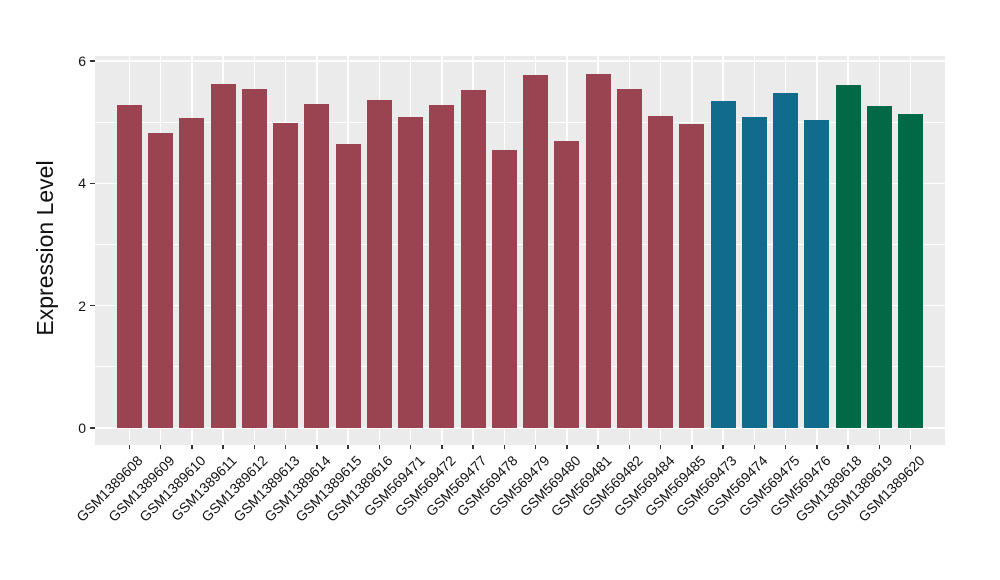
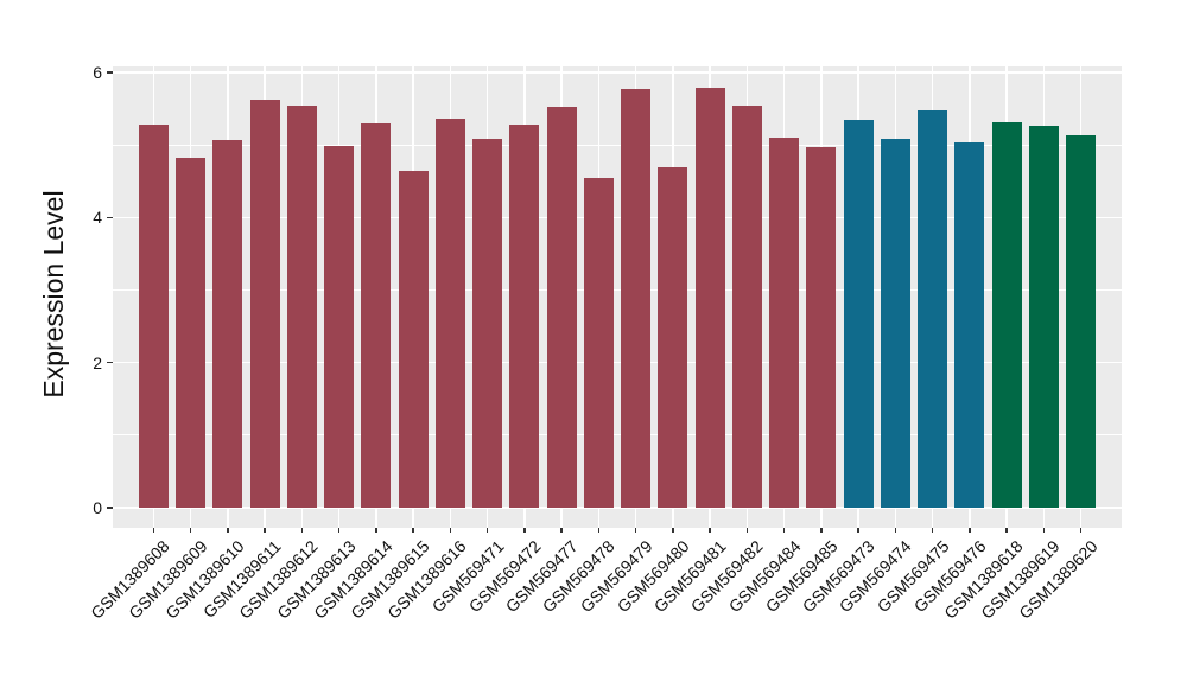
GSM1389618: 5.6 -> 5.3
